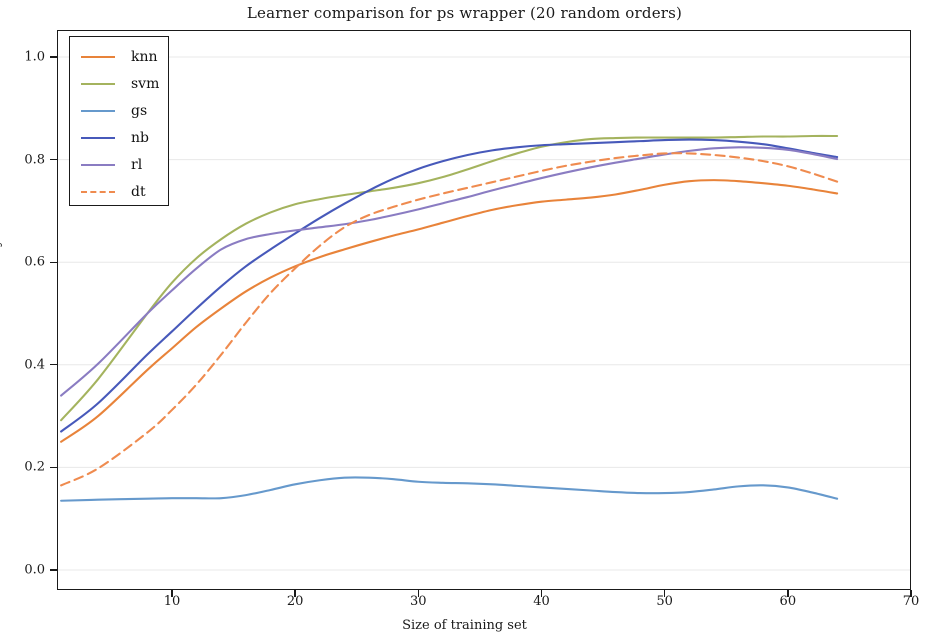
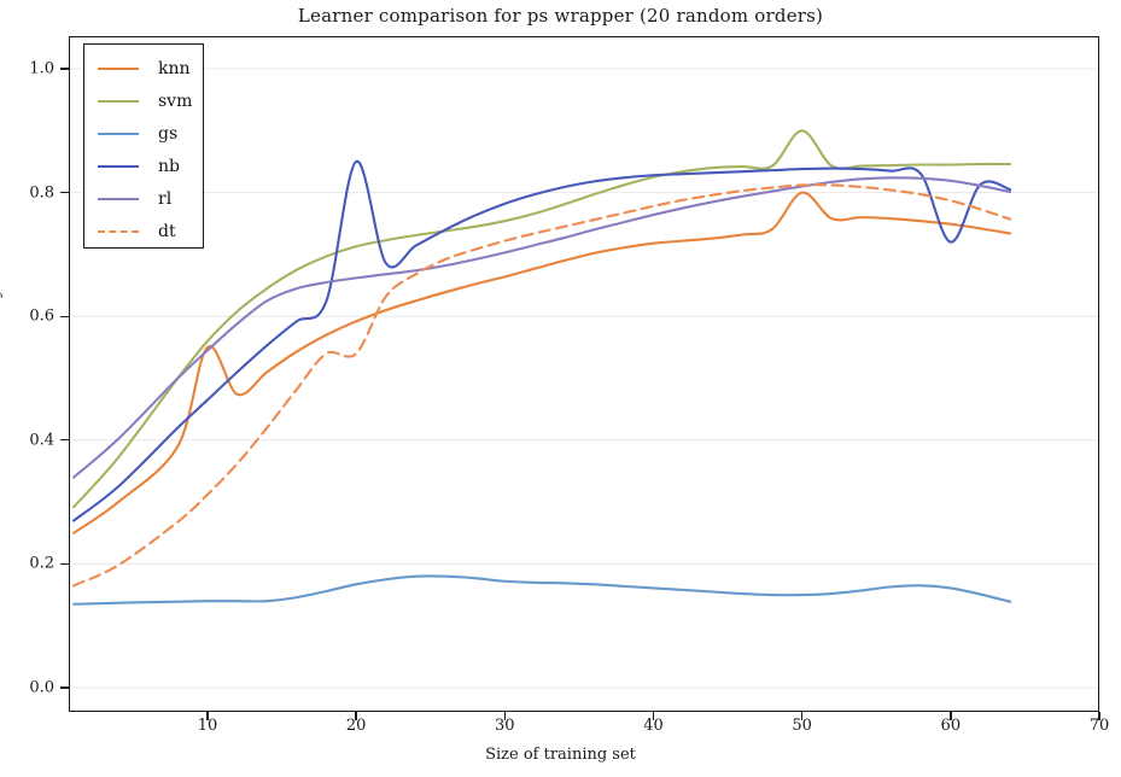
knn/10: 0.43 -> 0.55
nb/20: 0.66 -> 0.85
dt/20: 0.59 -> 0.54
knn/50: 0.75 -> 0.80
svm/50: 0.84 -> 0.90
nb/60: 0.82 -> 0.72
